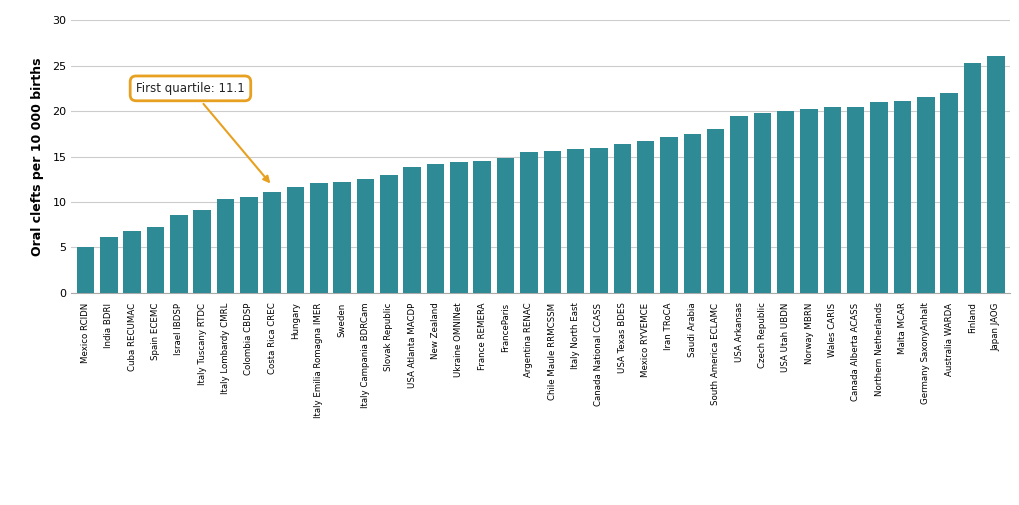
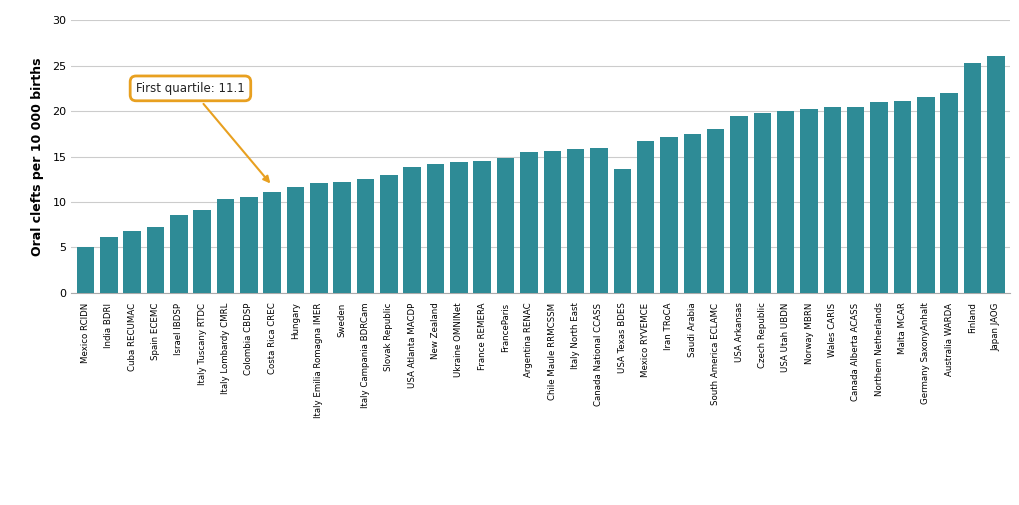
USA Texas BDES: 16.4 -> 13.6
